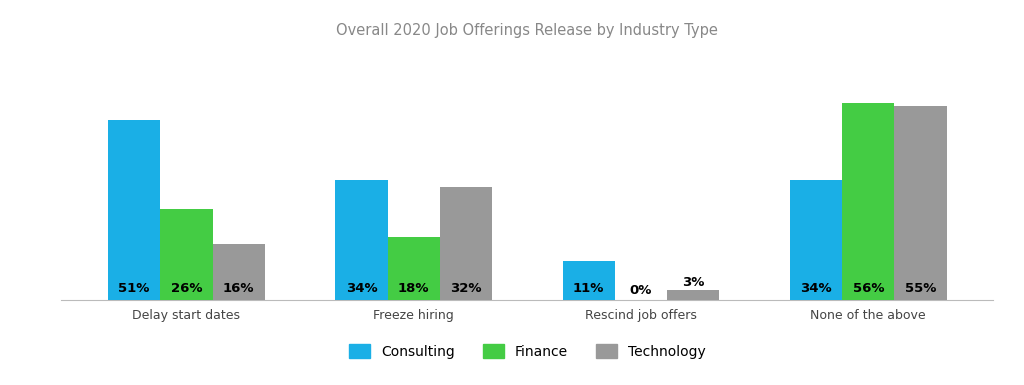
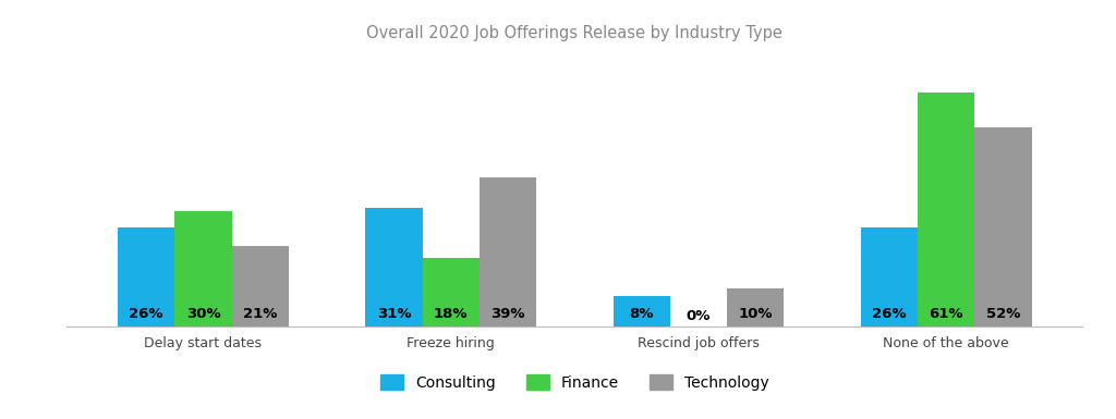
Consulting/Delay start dates: 51% -> 26%
Finance/Delay start dates: 26% -> 30%
Technology/Delay start dates: 16% -> 21%
Consulting/Freeze hiring: 34% -> 31%
Technology/Freeze hiring: 32% -> 39%
Consulting/Rescind job offers: 11% -> 8%
Technology/Rescind job offers: 3% -> 10%
Consulting/None of the above: 34% -> 26%
Finance/None of the above: 56% -> 61%
Technology/None of the above: 55% -> 52%
